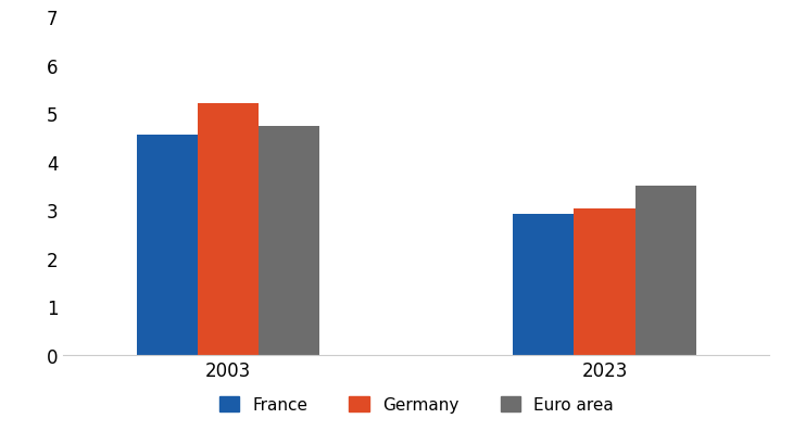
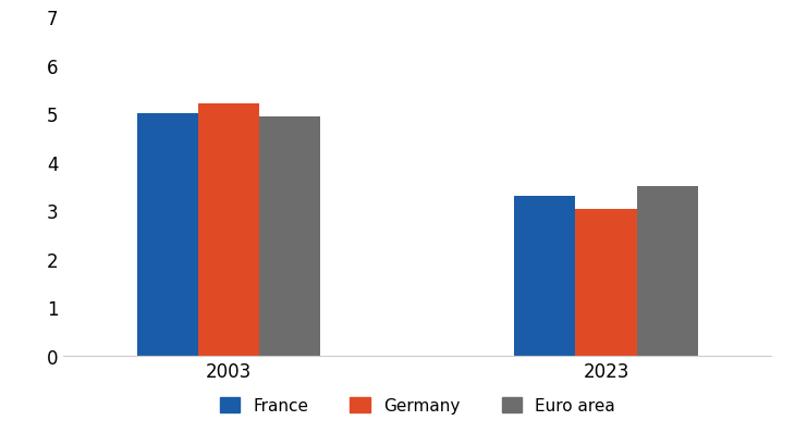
France/2003: 4.55 -> 5.00
Euro area/2003: 4.73 -> 4.95
France/2023: 2.92 -> 3.30
